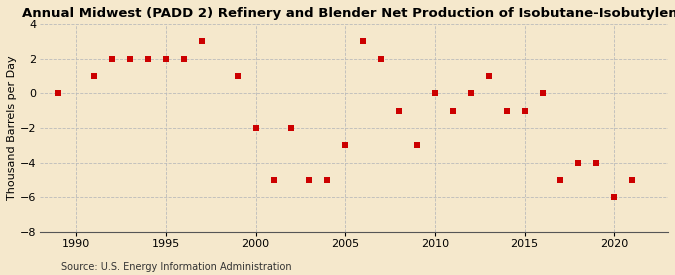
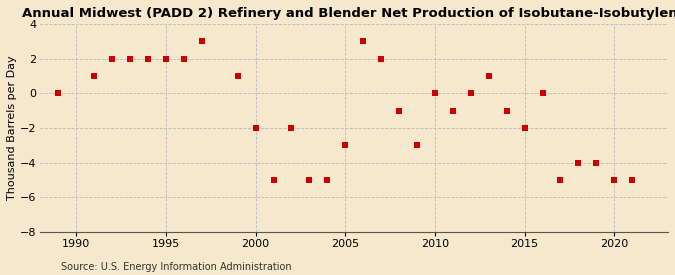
2015: -1 -> -2
2020: -6 -> -5
